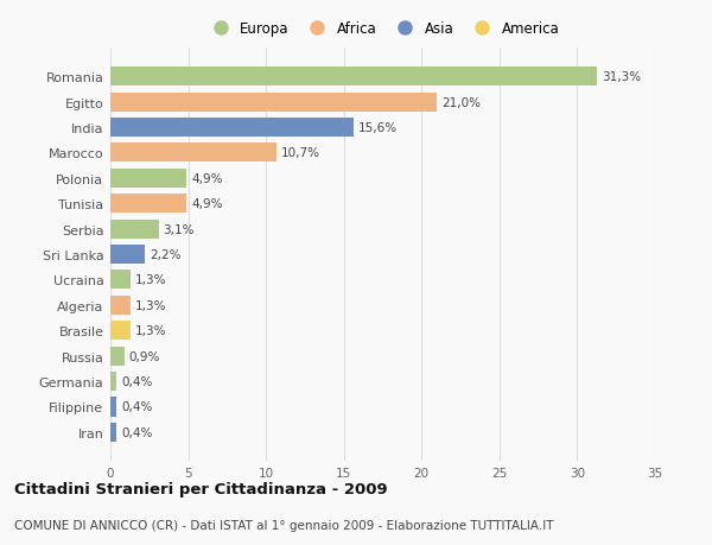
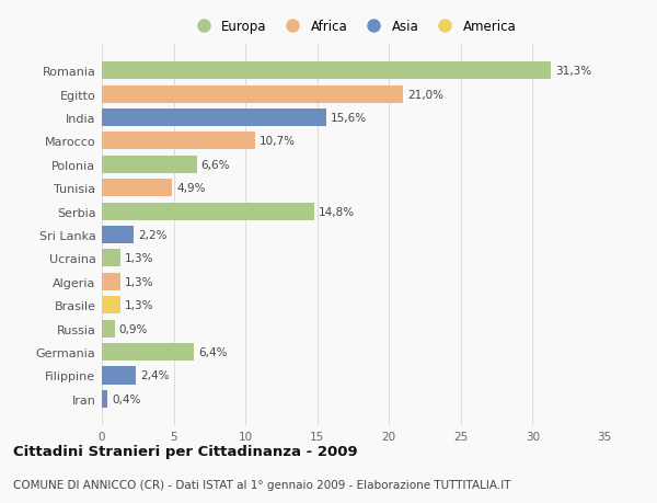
Polonia: 4,9% -> 6,6%
Serbia: 3,1% -> 14,8%
Germania: 0,4% -> 6,4%
Filippine: 0,4% -> 2,4%
